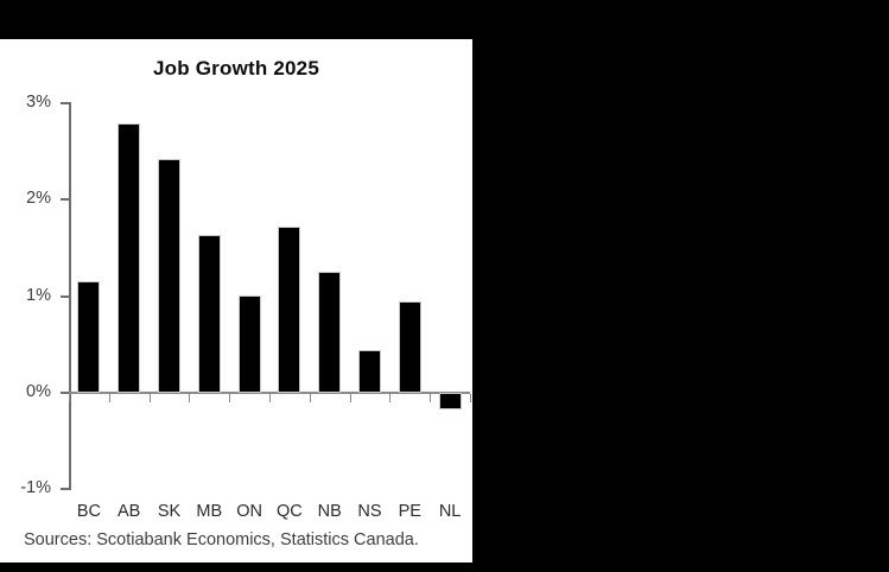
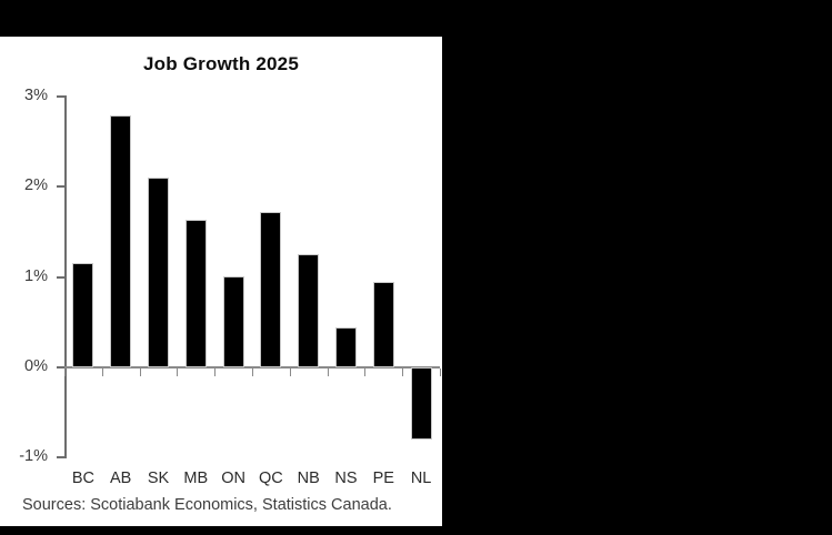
SK: 2.4% -> 2.1%
NL: -0.2% -> -0.8%
